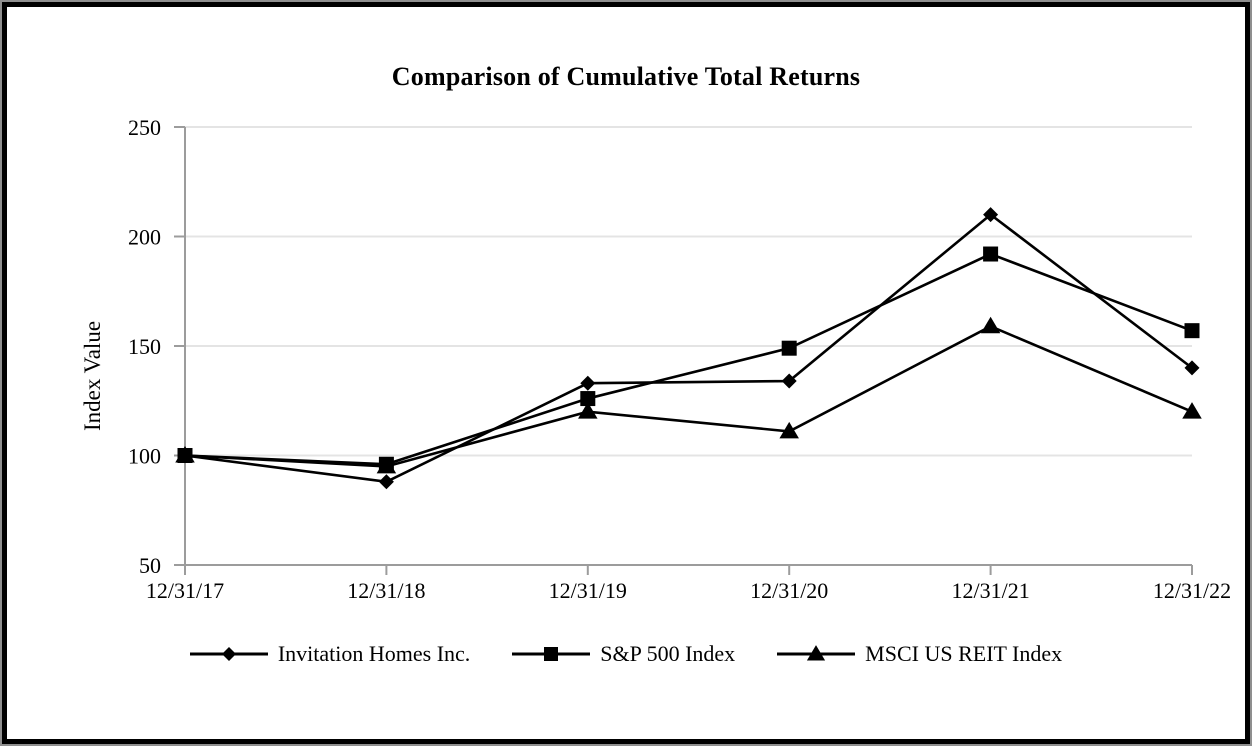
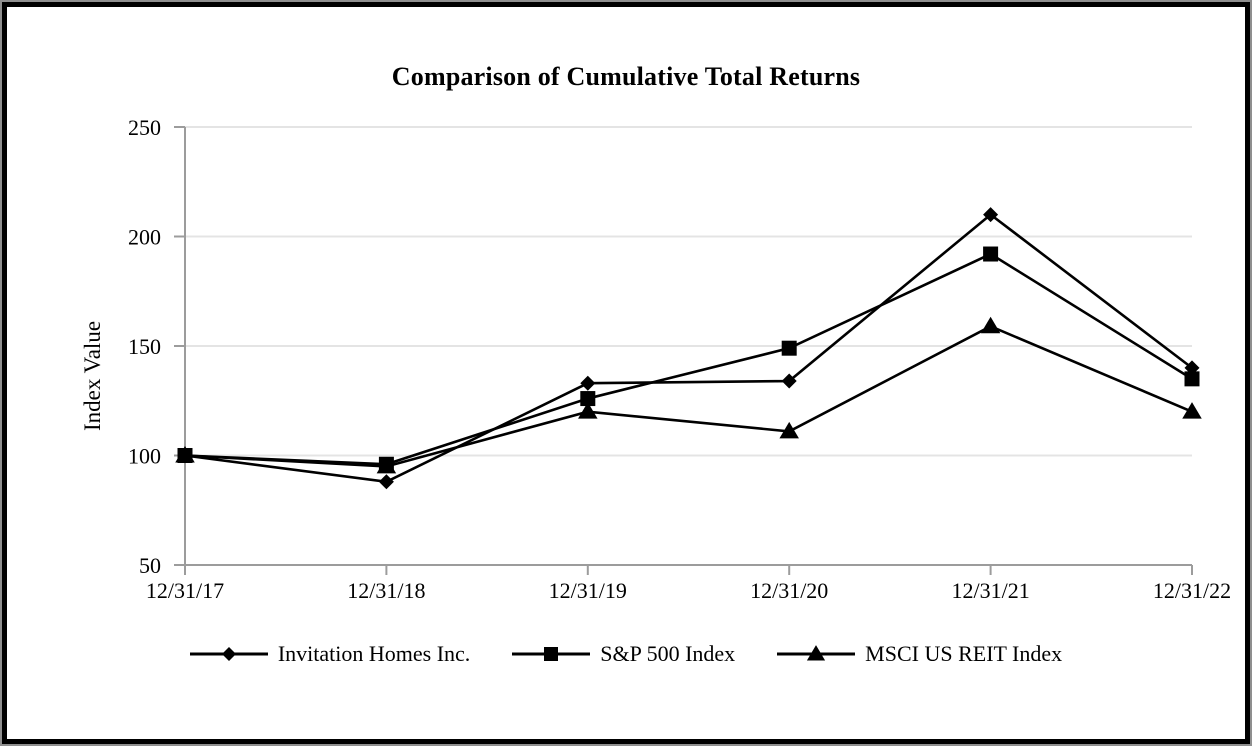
S&P 500 Index/12/31/22: 157 -> 135
